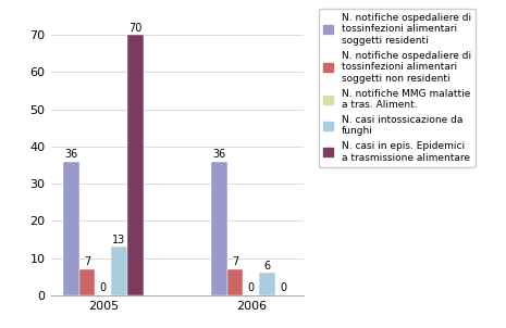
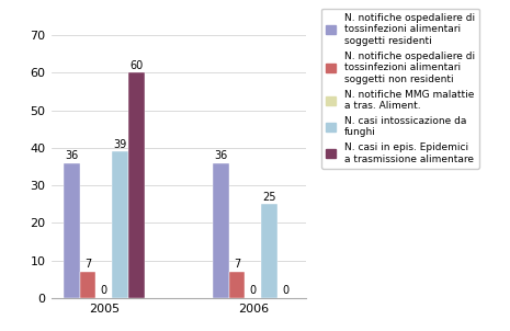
N. casi intossicazione da funghi/2005: 13 -> 39
N. casi in epis. Epidemici a trasmissione alimentare/2005: 70 -> 60
N. casi intossicazione da funghi/2006: 6 -> 25
